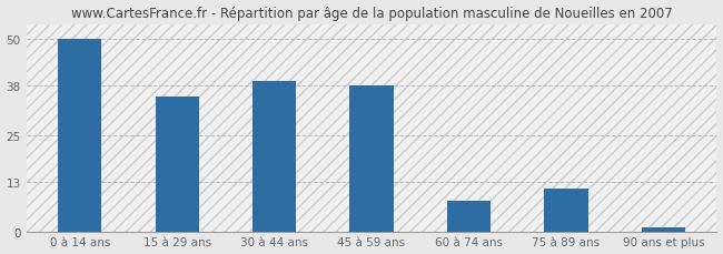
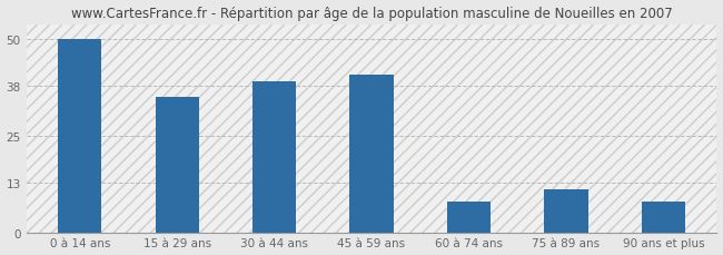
45 à 59 ans: 38 -> 41
90 ans et plus: 1 -> 8
